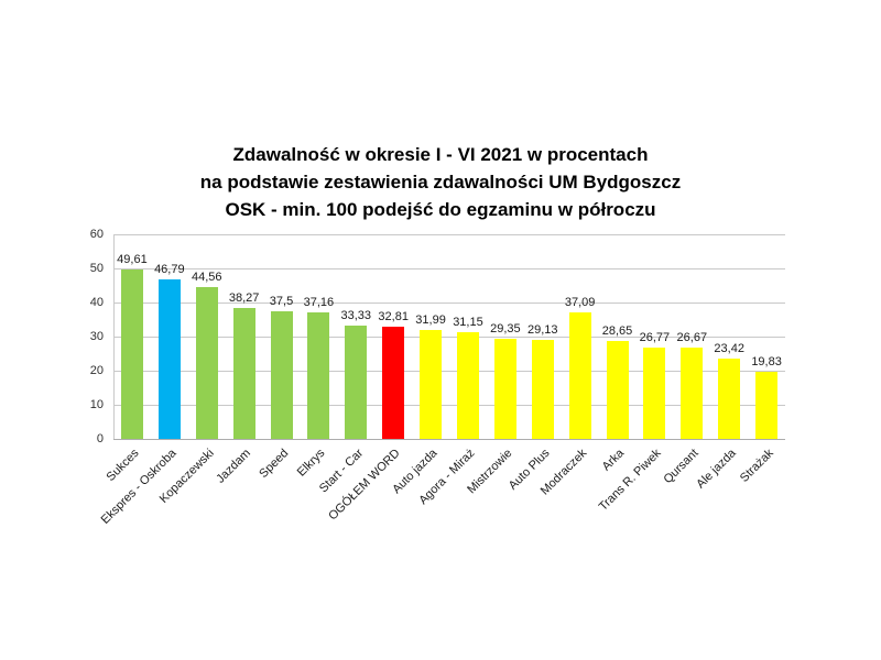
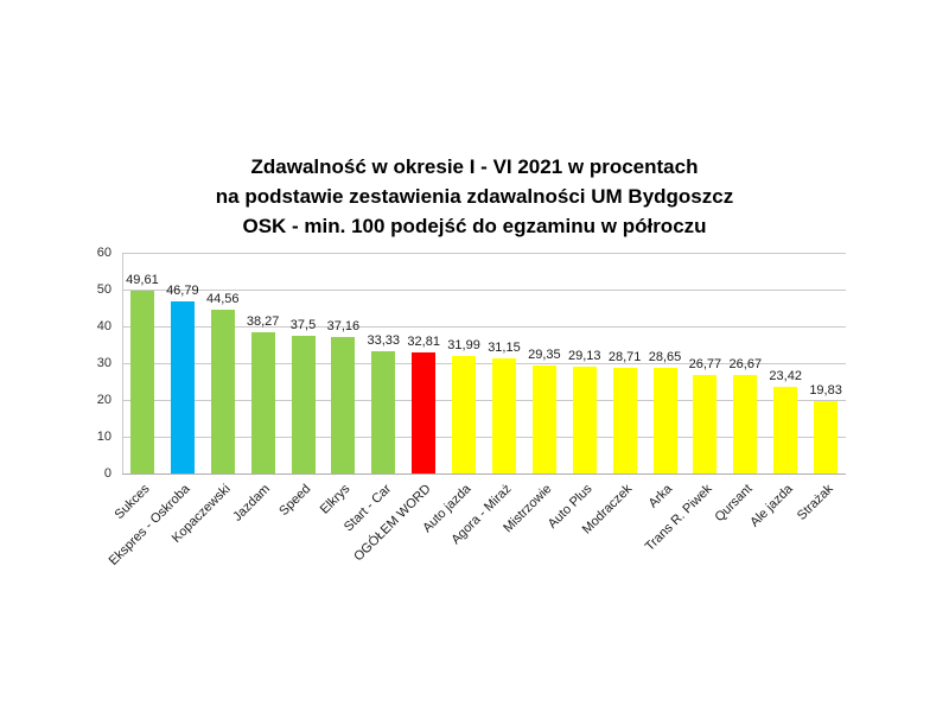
Modraczek: 37,09 -> 28,71
